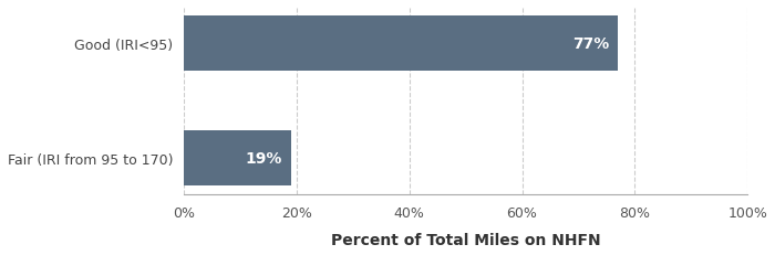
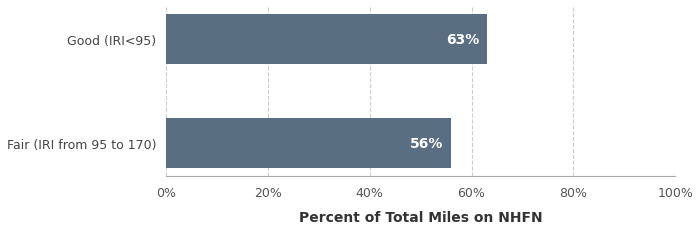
Good (IRI<95): 77% -> 63%
Fair (IRI from 95 to 170): 19% -> 56%
